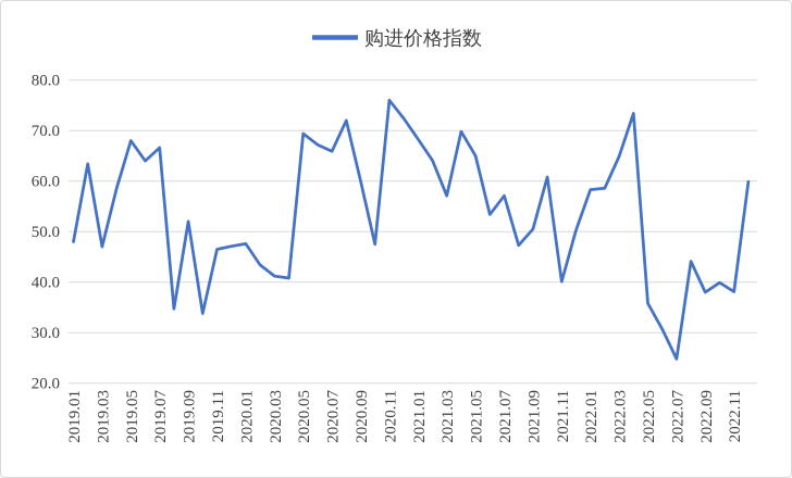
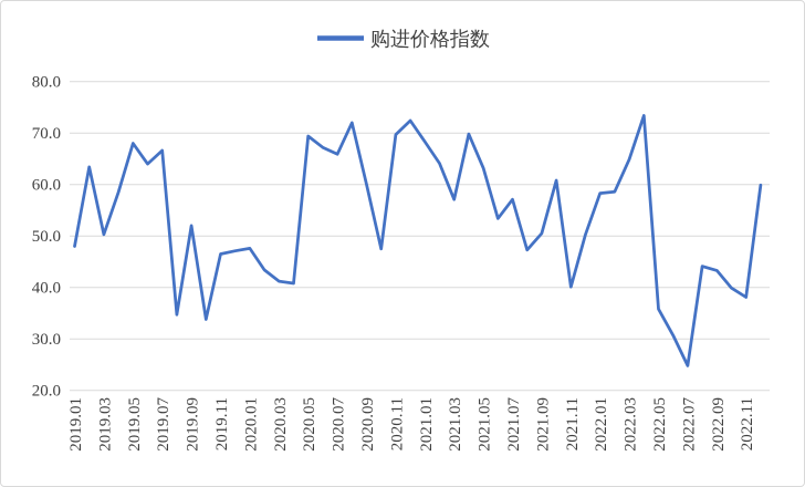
2019.03: 47 -> 50
2020.11: 76 -> 70
2021.05: 65 -> 63
2022.09: 38 -> 43
